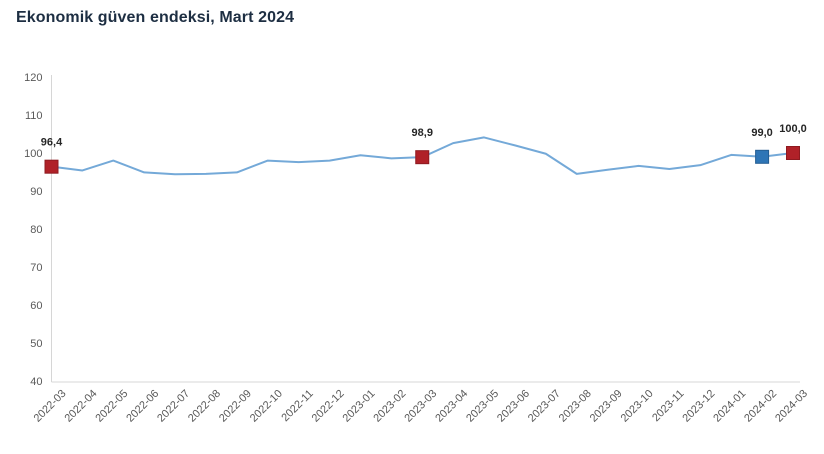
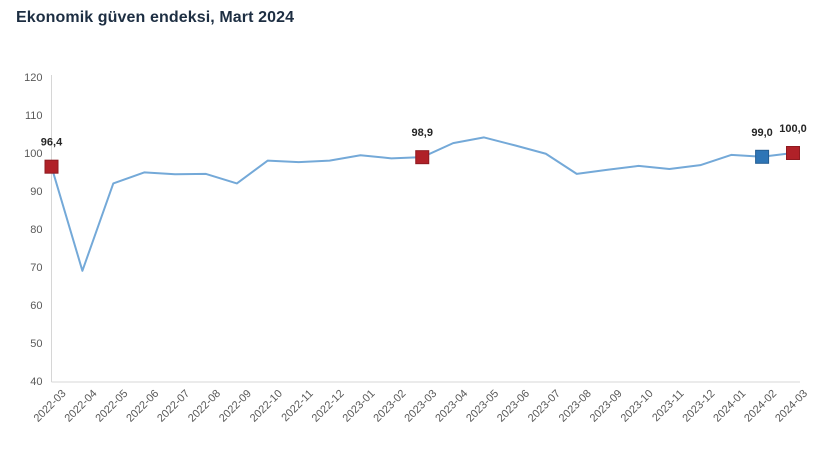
2022-04: 95 -> 69
2022-05: 98 -> 92
2022-09: 95 -> 92
